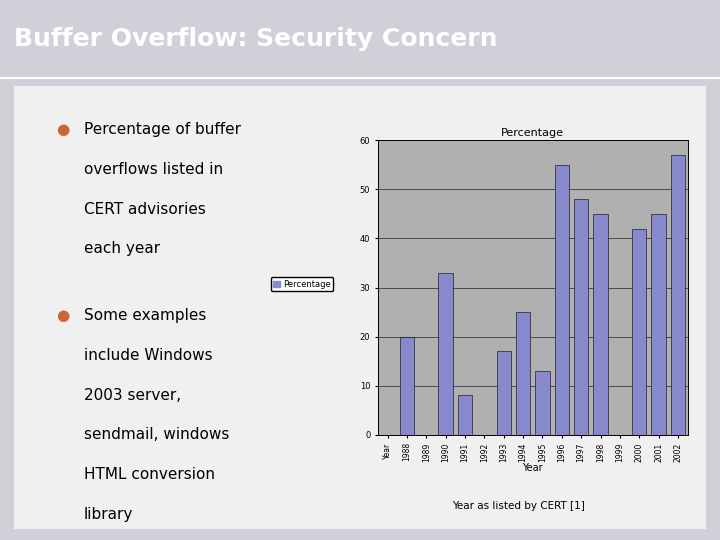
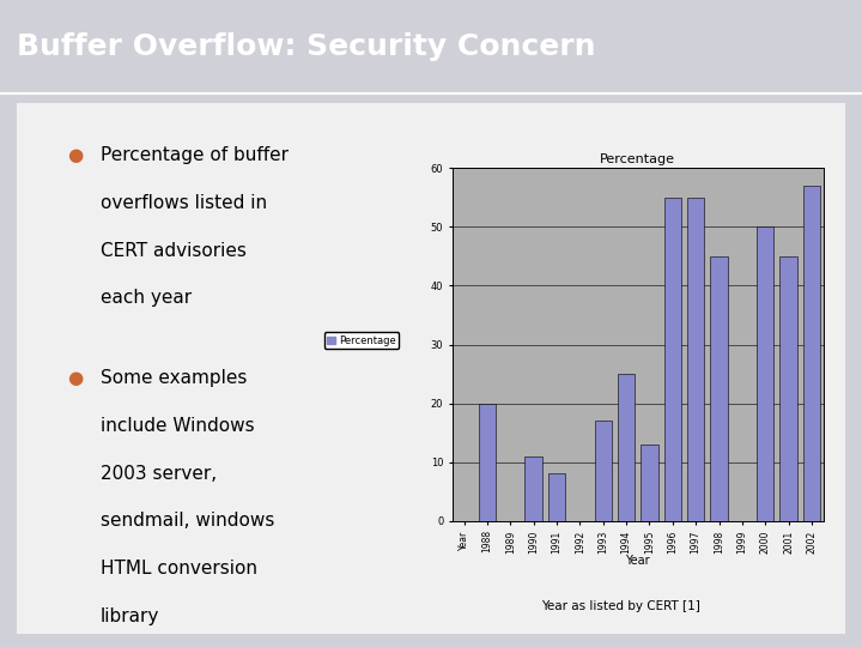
1990: 33 -> 11
1997: 48 -> 55
2000: 42 -> 50
